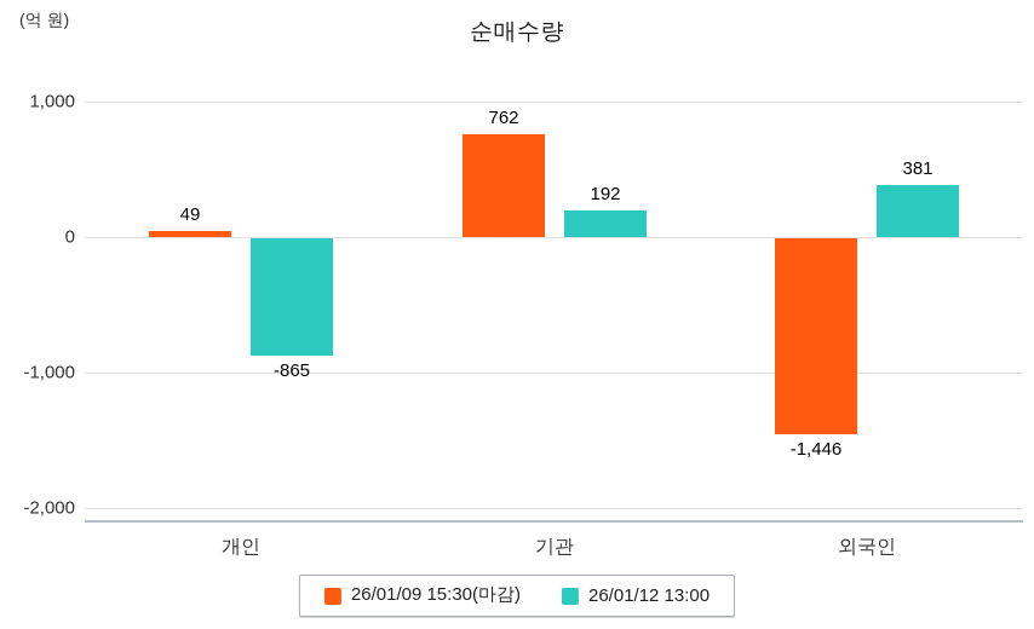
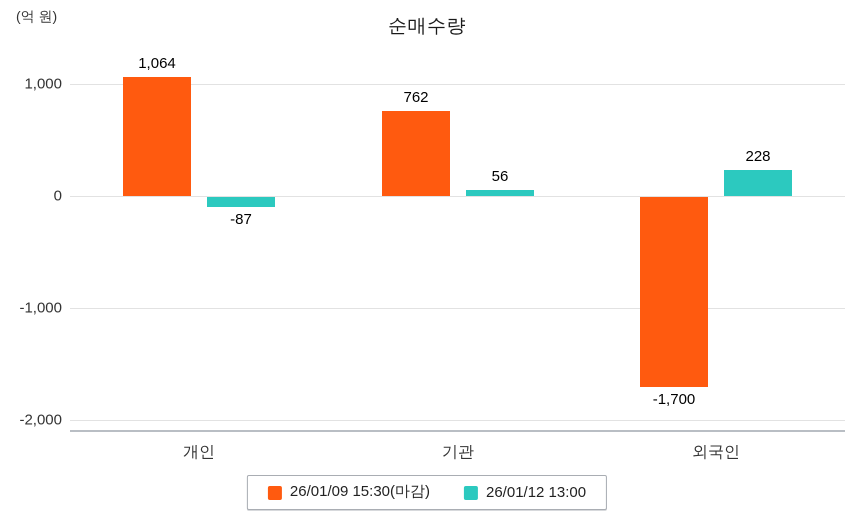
26/01/09 15:30(마감)/개인: 49 -> 1,064
26/01/12 13:00/개인: -865 -> -87
26/01/12 13:00/기관: 192 -> 56
26/01/09 15:30(마감)/외국인: -1,446 -> -1,700
26/01/12 13:00/외국인: 381 -> 228
